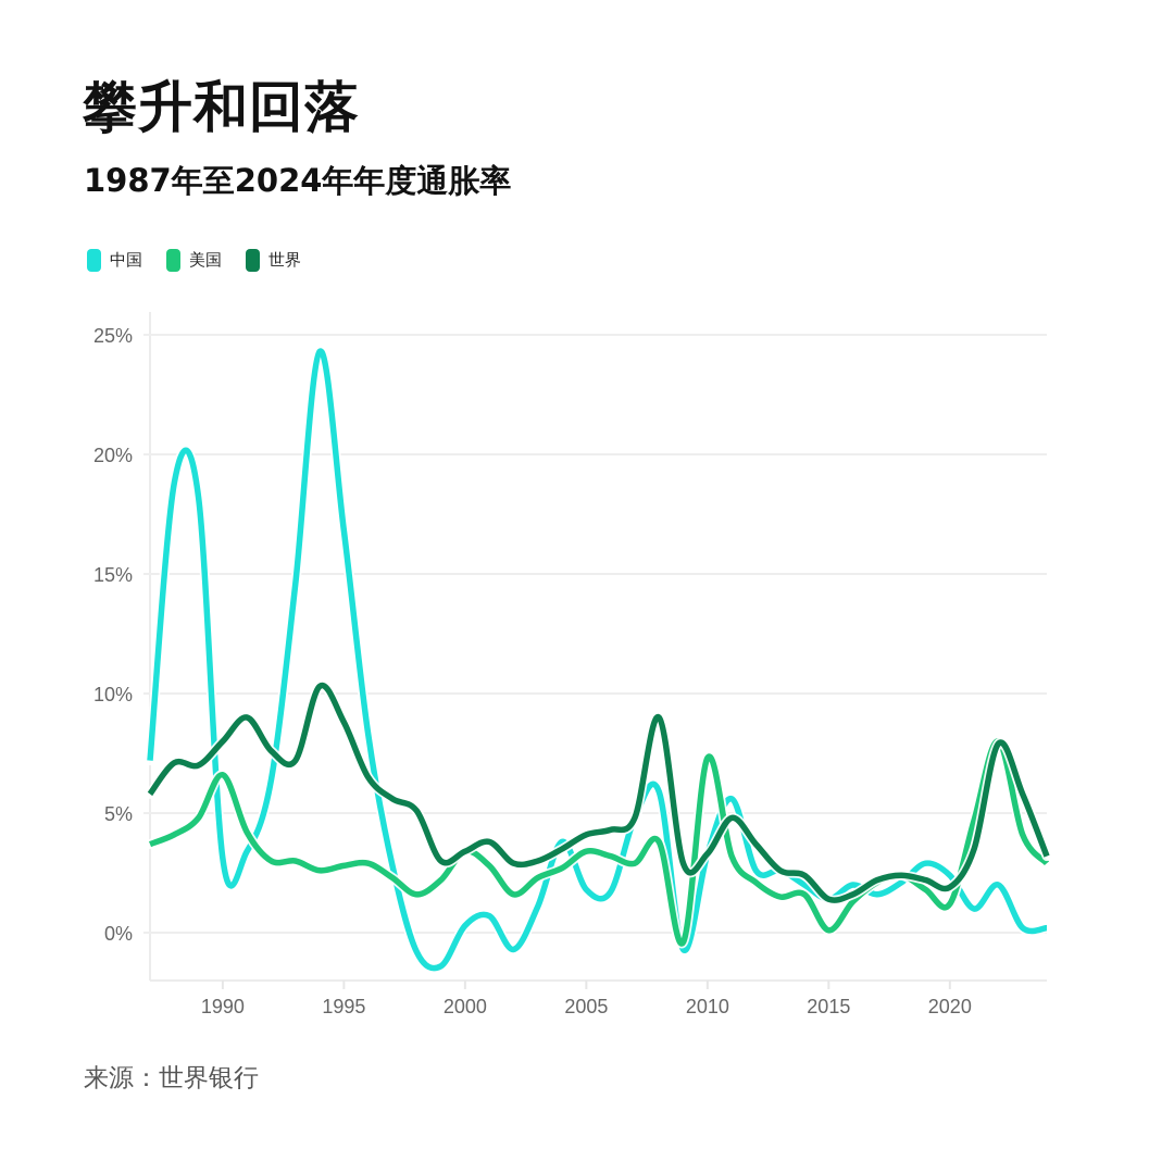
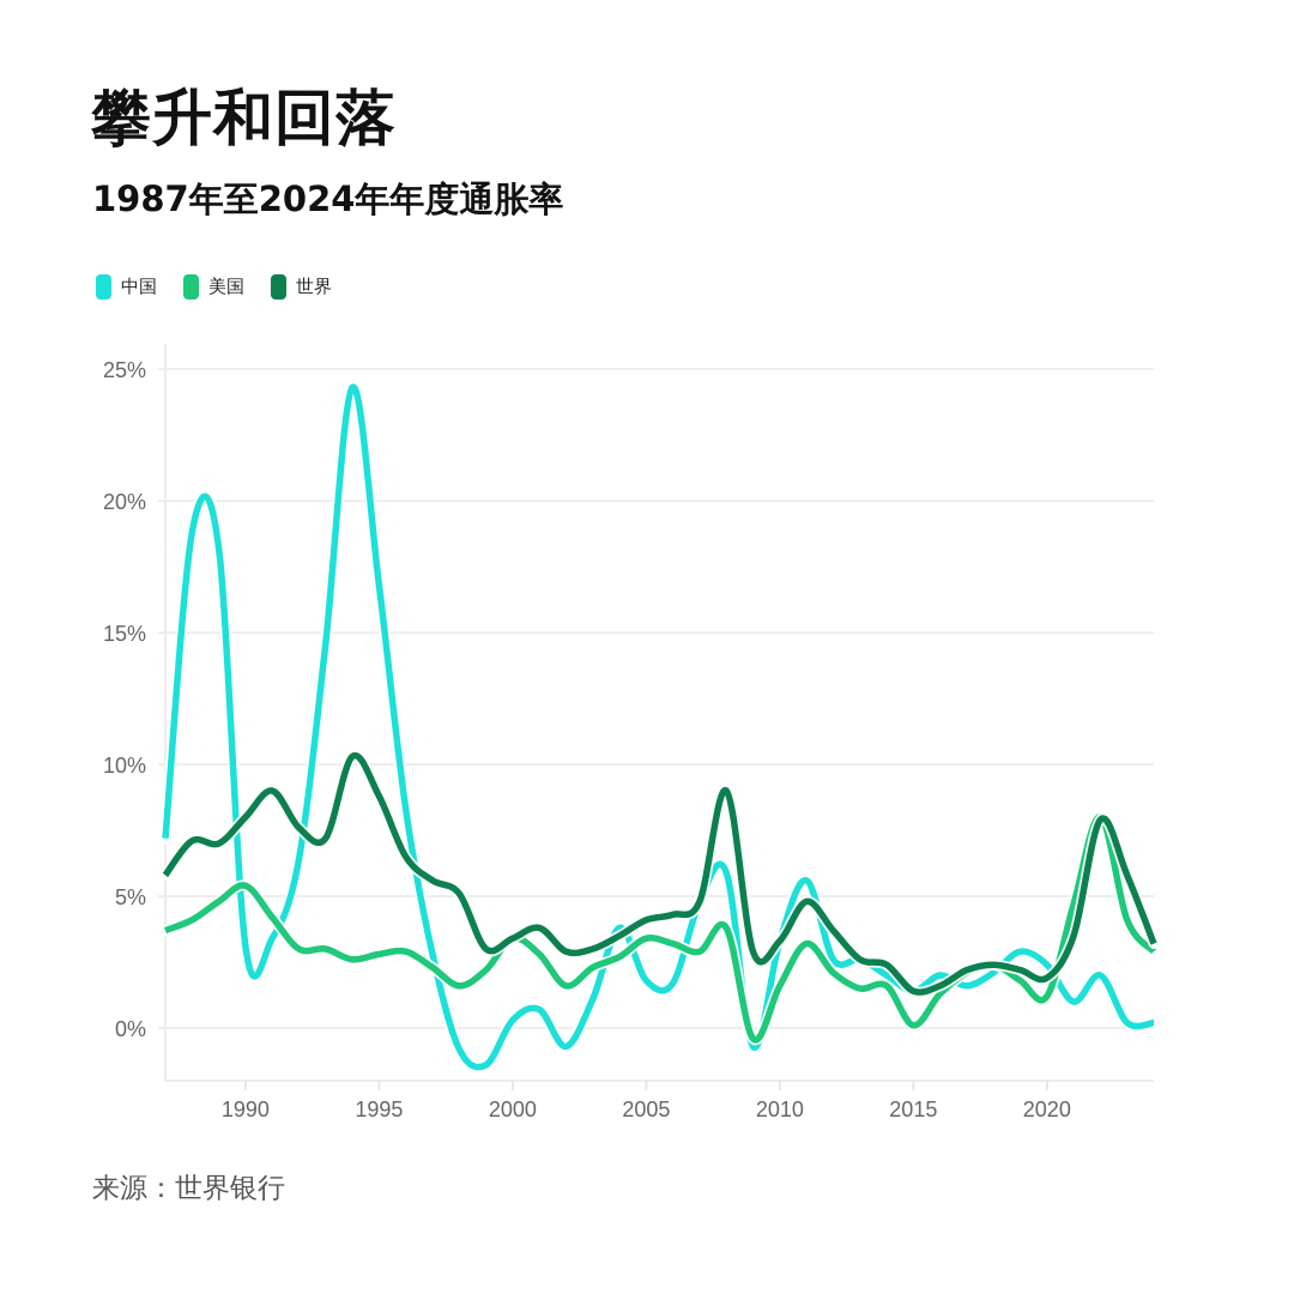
美国/1990: 6.6% -> 5.4%
美国/2010: 7.3% -> 1.6%
